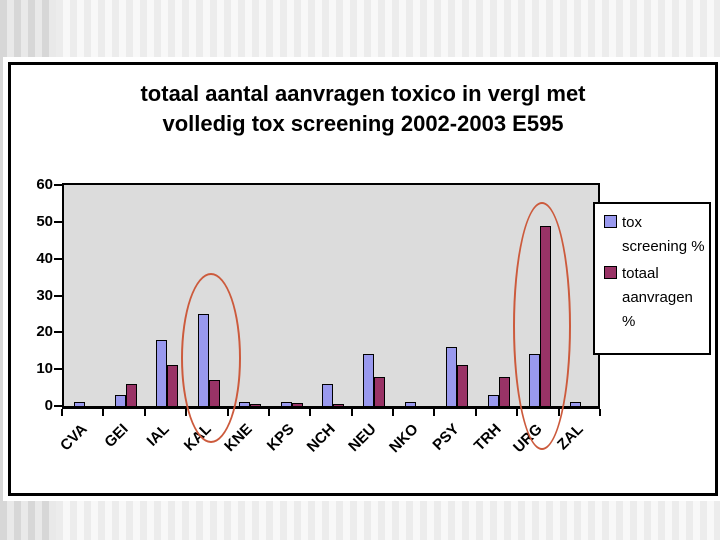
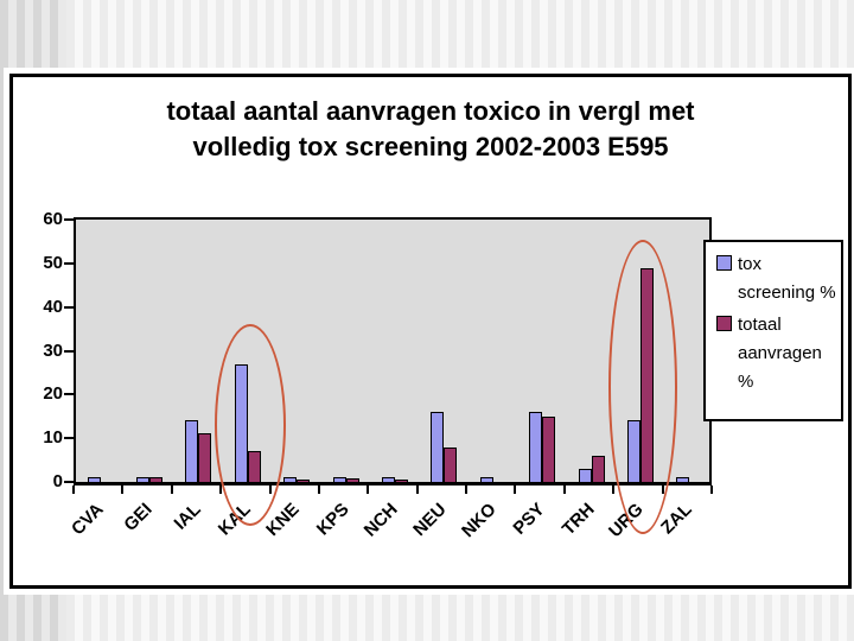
tox screening %/GEI: 3 -> 1
totaal aanvragen %/GEI: 6 -> 1
tox screening %/IAL: 18 -> 14
tox screening %/KAL: 25 -> 27
tox screening %/NCH: 6 -> 1
tox screening %/NEU: 14 -> 16
totaal aanvragen %/PSY: 11 -> 15
totaal aanvragen %/TRH: 8 -> 6
